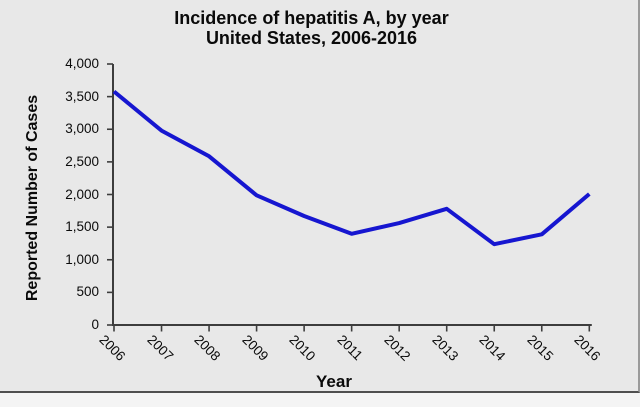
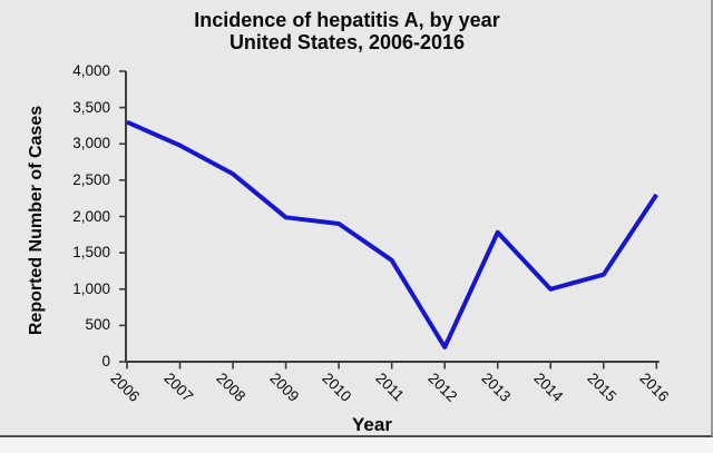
2006: 3600 -> 3300
2010: 1700 -> 1900
2012: 1600 -> 200
2014: 1200 -> 1000
2015: 1400 -> 1200
2016: 2000 -> 2300
